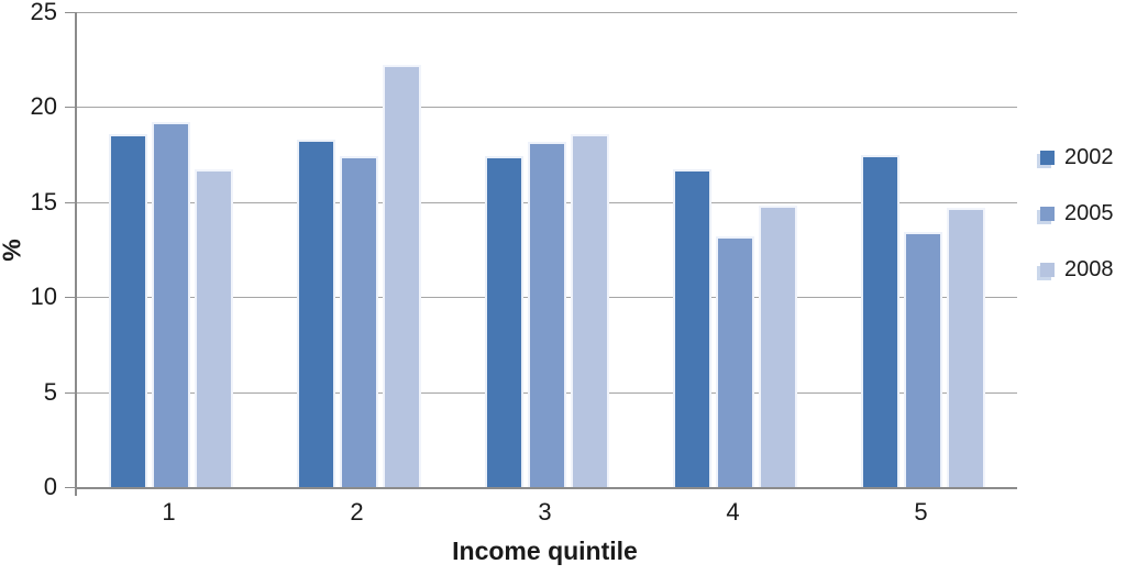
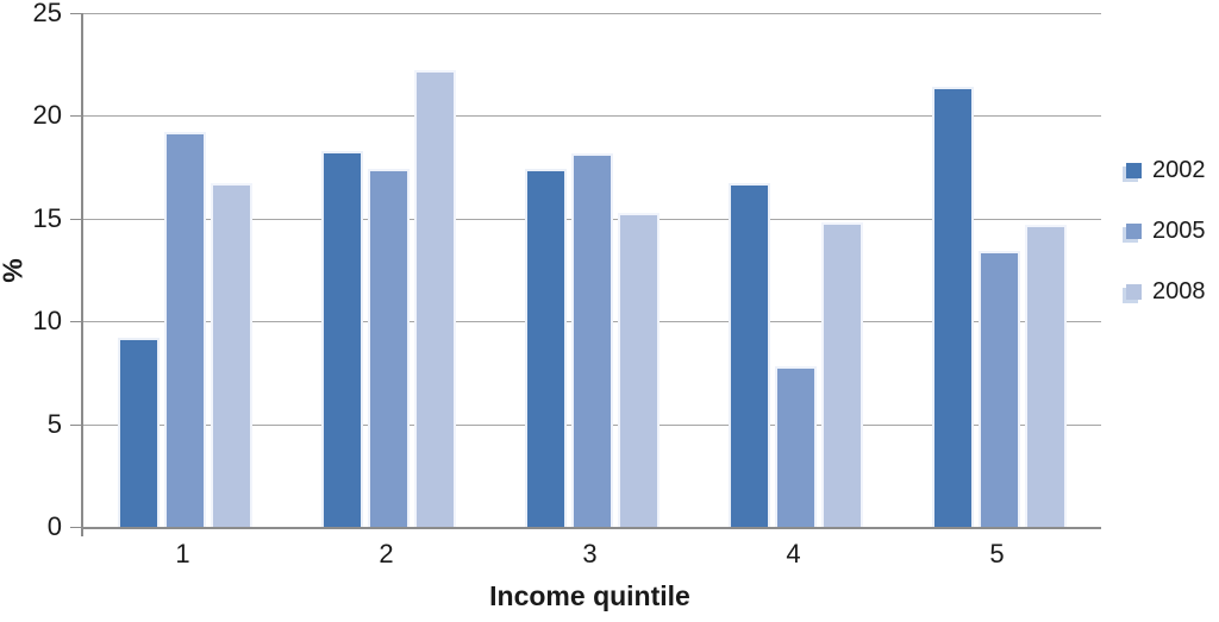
2002/1: 18.6 -> 9.2
2008/3: 18.6 -> 15.3
2005/4: 13.2 -> 7.8
2002/5: 17.5 -> 21.4
